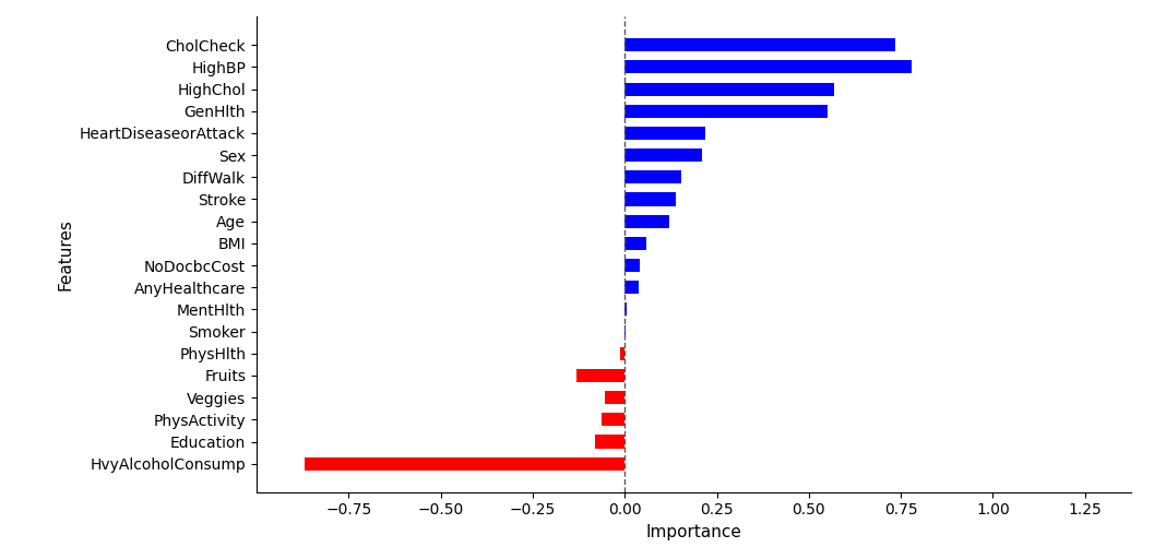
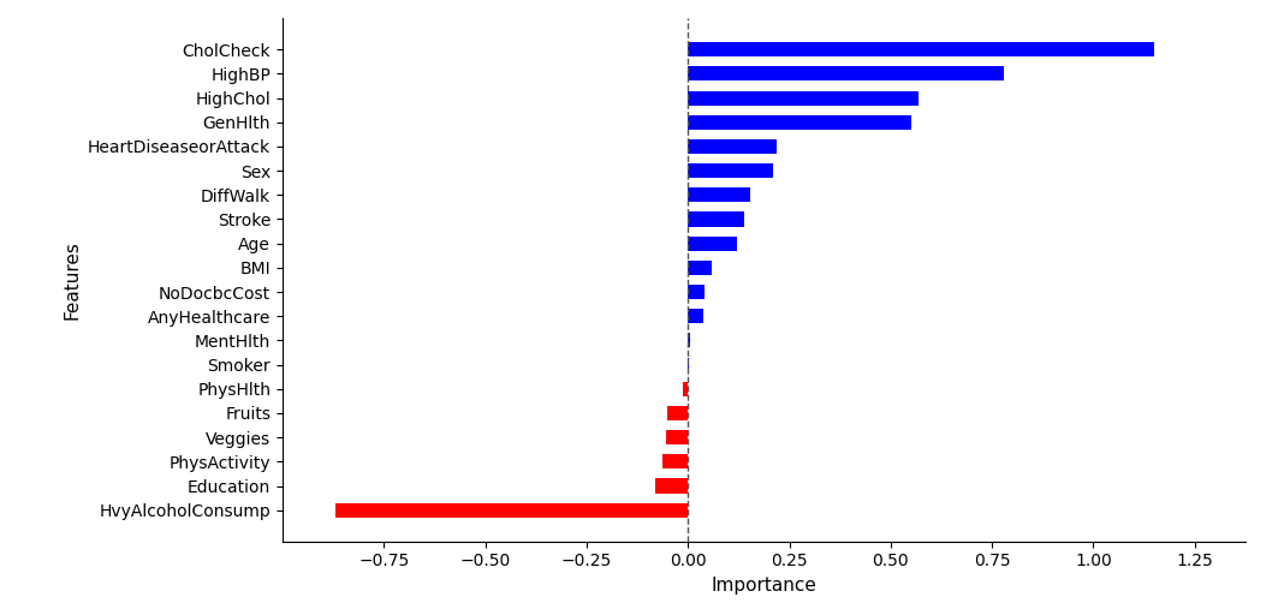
CholCheck: 0.735 -> 1.150
Fruits: -0.130 -> -0.050
